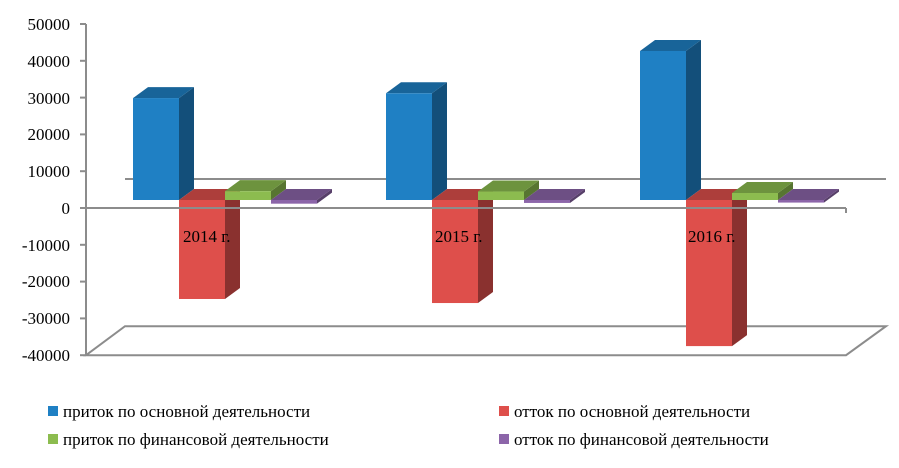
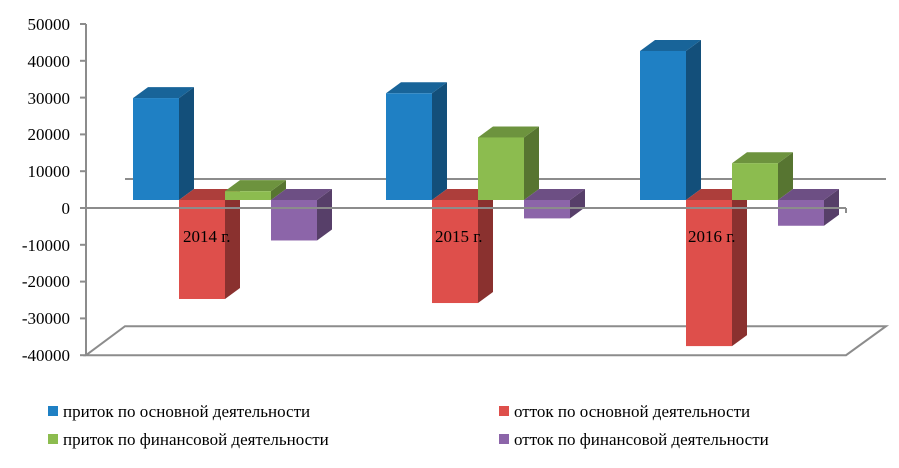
отток по финансовой деятельности/2014 г.: -1000 -> -11000
приток по финансовой деятельности/2015 г.: 2000 -> 17000
отток по финансовой деятельности/2015 г.: -1000 -> -5000
приток по финансовой деятельности/2016 г.: 2000 -> 10000
отток по финансовой деятельности/2016 г.: -1000 -> -7000
